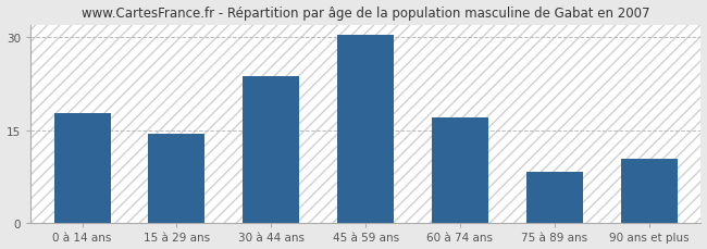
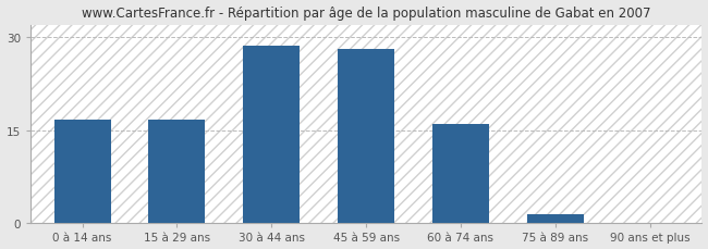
0 à 14 ans: 17.8 -> 16.7
15 à 29 ans: 14.4 -> 16.7
30 à 44 ans: 23.8 -> 28.6
45 à 59 ans: 30.4 -> 28.1
60 à 74 ans: 17.0 -> 16.0
75 à 89 ans: 8.2 -> 1.5
90 ans et plus: 10.4 -> 0.1
